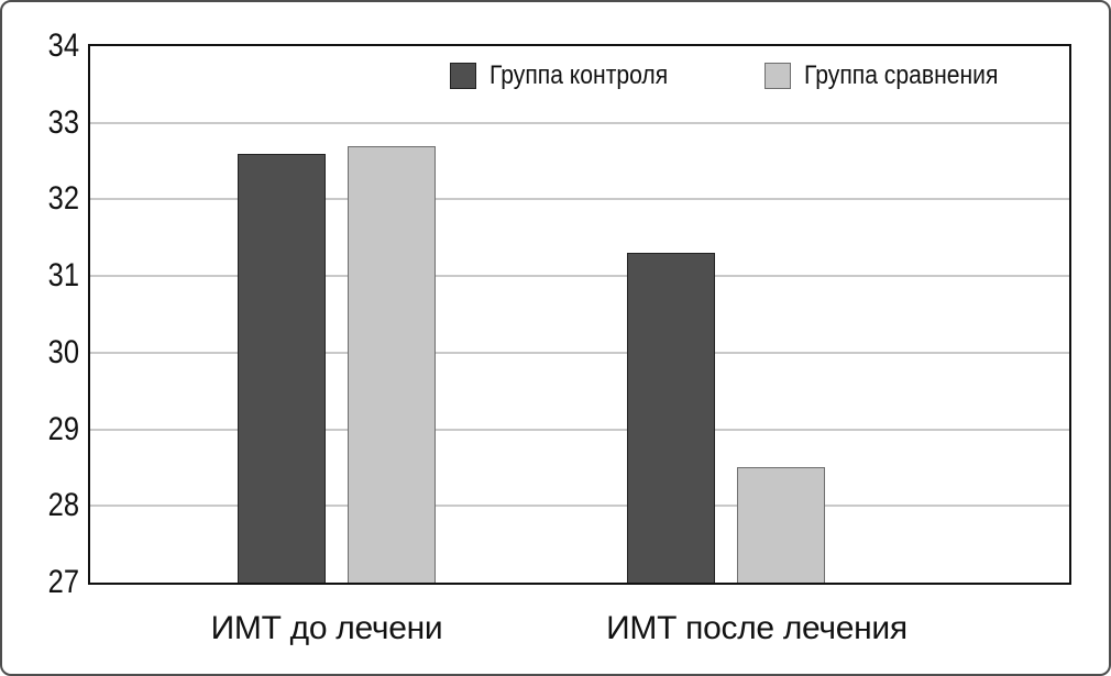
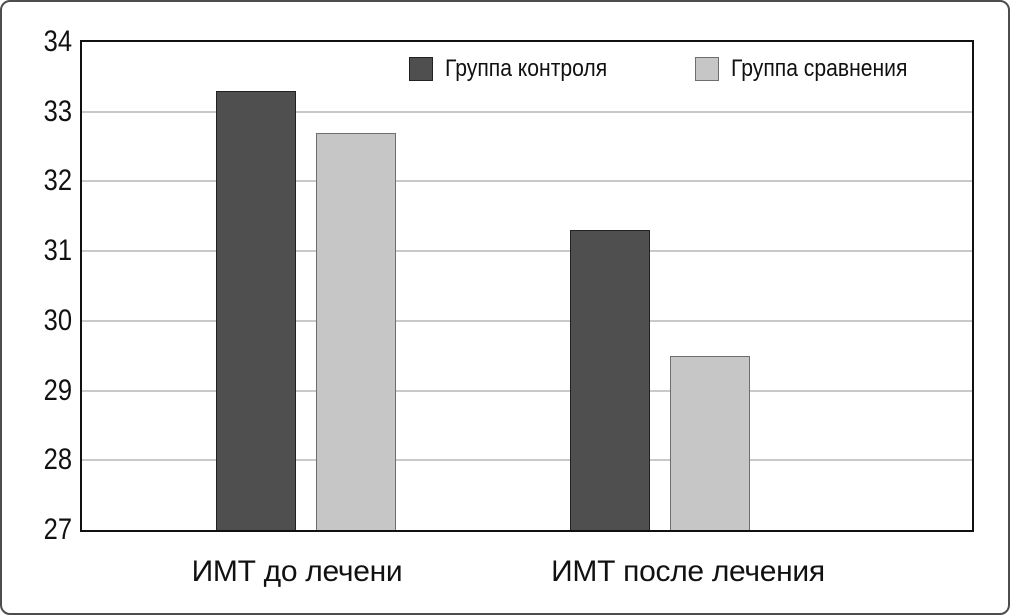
Группа контроля/ИМТ до лечени: 32.6 -> 33.3
Группа сравнения/ИМТ после лечения: 28.5 -> 29.5
